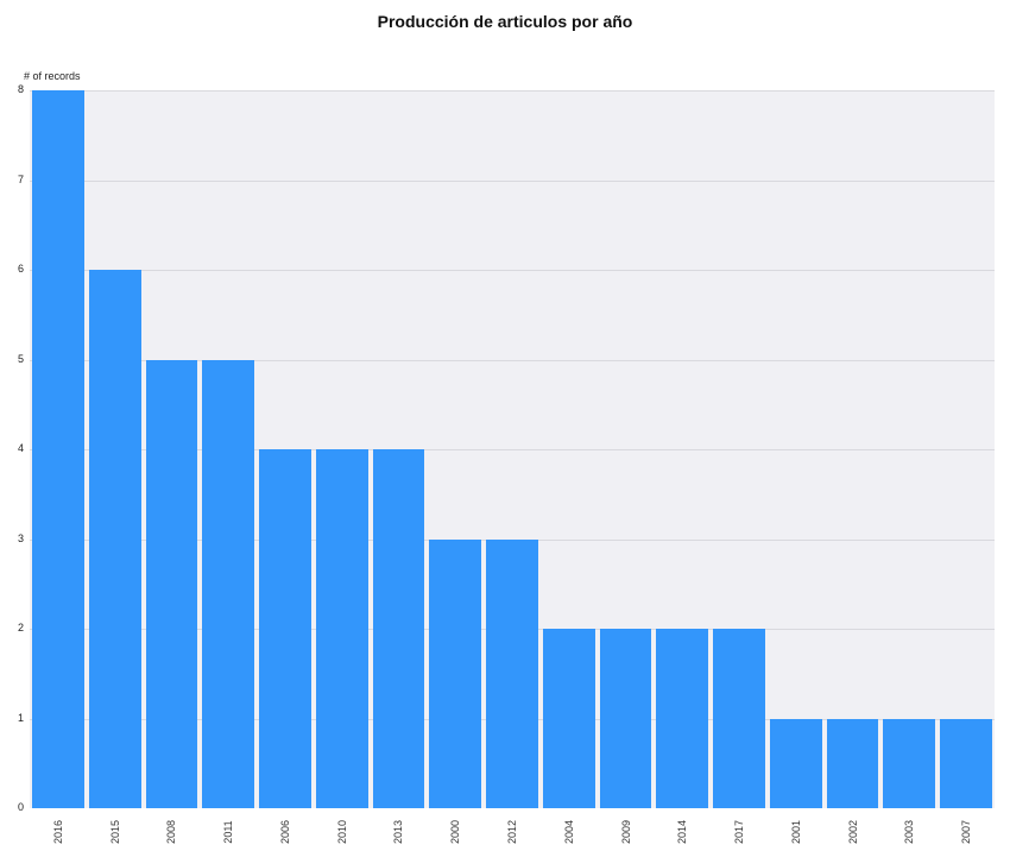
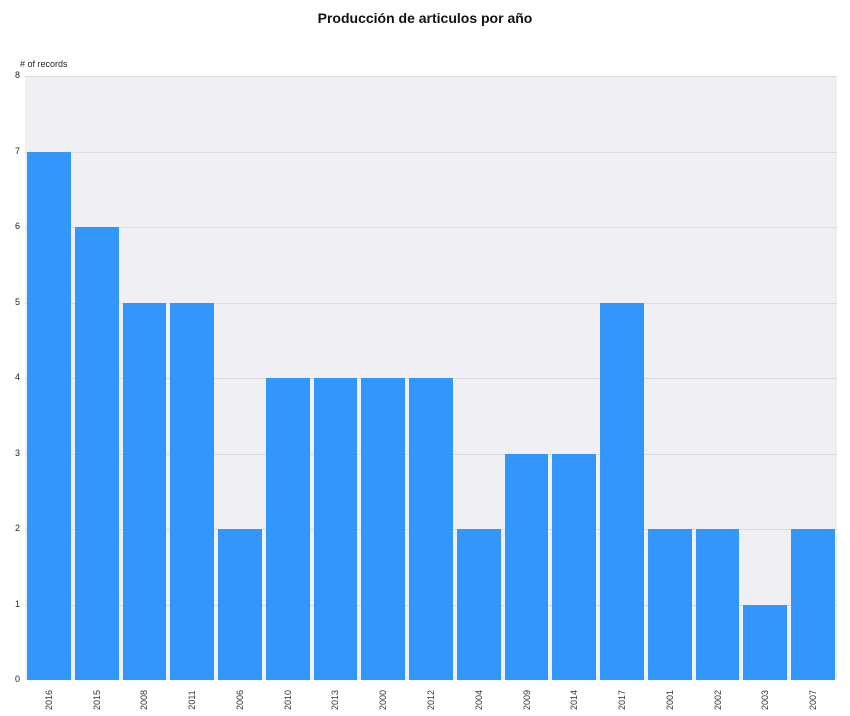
2016: 8 -> 7
2006: 4 -> 2
2000: 3 -> 4
2012: 3 -> 4
2009: 2 -> 3
2014: 2 -> 3
2017: 2 -> 5
2001: 1 -> 2
2002: 1 -> 2
2007: 1 -> 2
